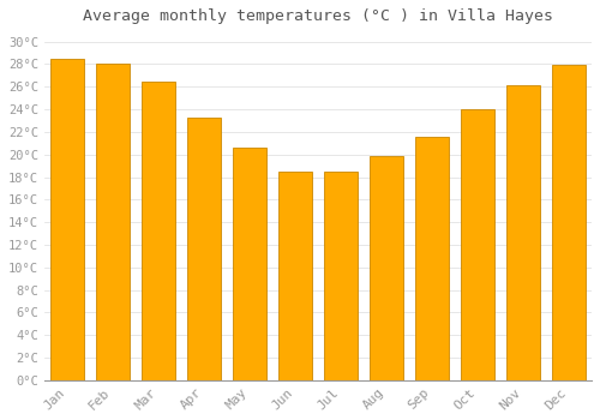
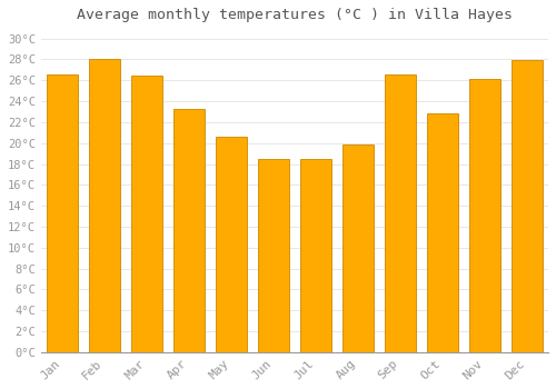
Jan: 28.5°C -> 26.6°C
Sep: 21.6°C -> 26.6°C
Oct: 24.0°C -> 22.8°C
